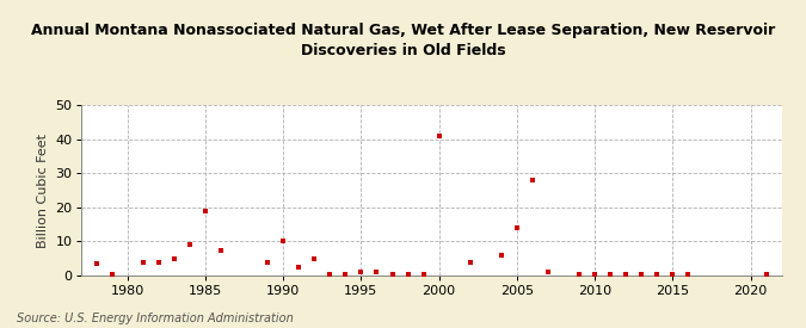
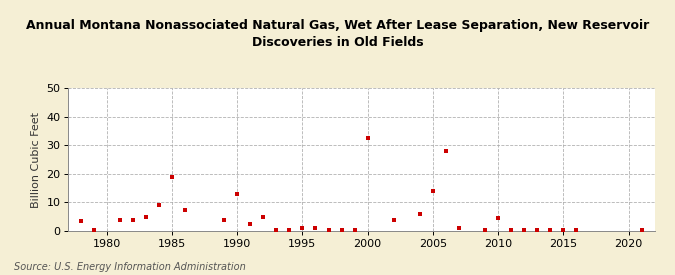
1990: 10.0 -> 13.0
2000: 41.0 -> 32.5
2010: 0.3 -> 4.5
